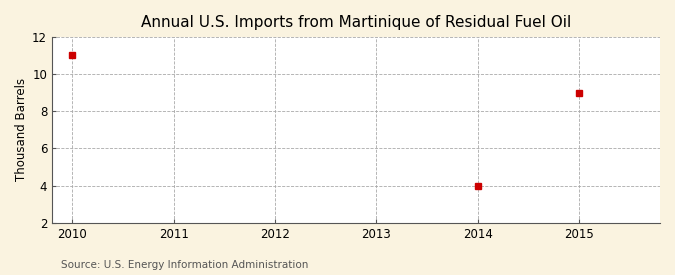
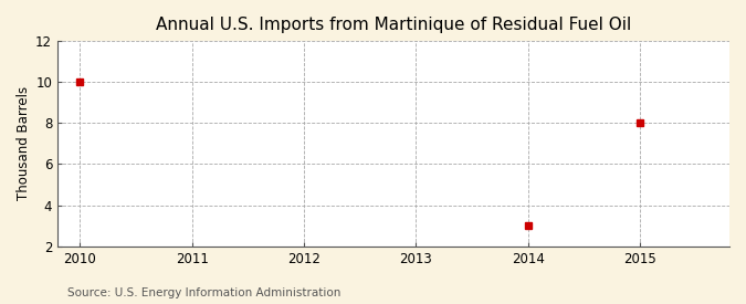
2010: 11 -> 10
2014: 4 -> 3
2015: 9 -> 8
